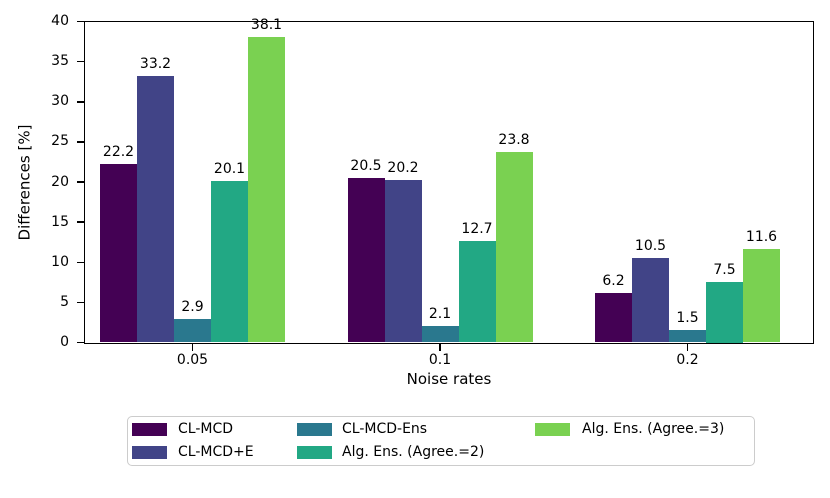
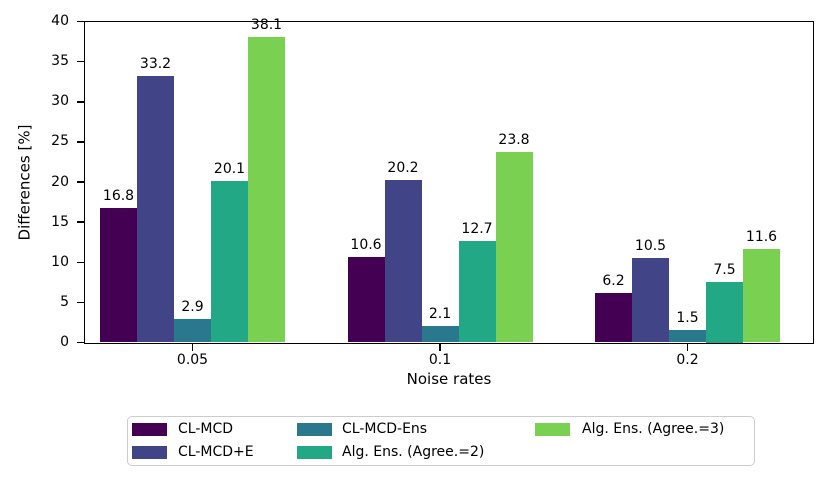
CL-MCD/0.05: 22.2 -> 16.8
CL-MCD/0.1: 20.5 -> 10.6
